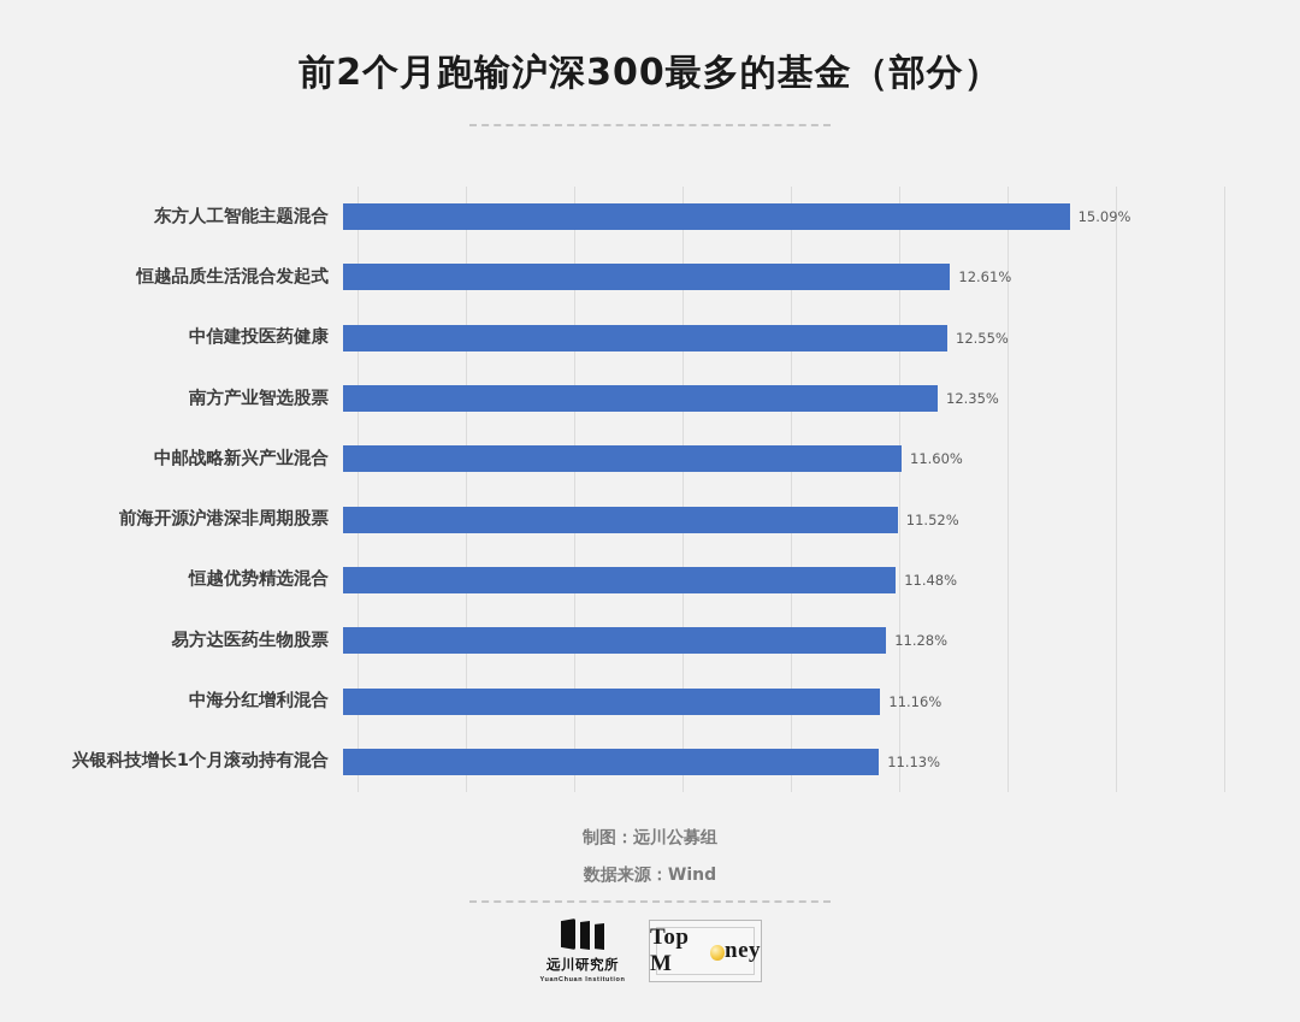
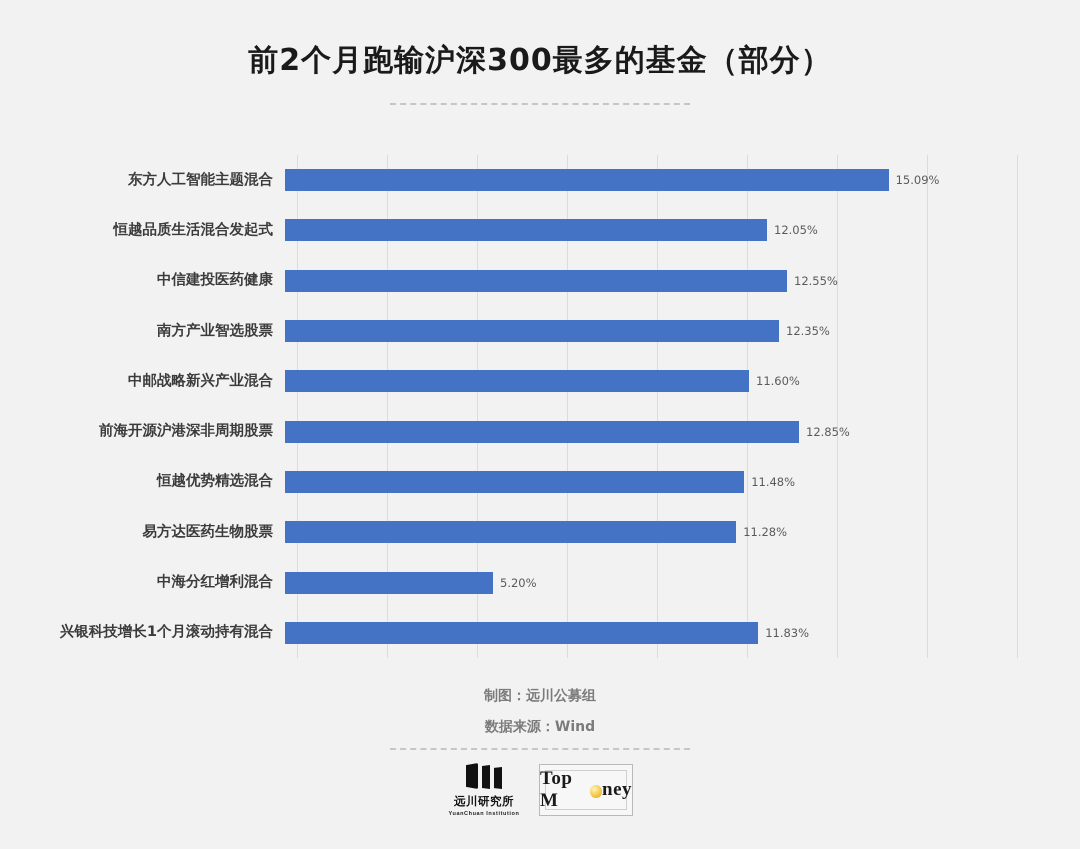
恒越品质生活混合发起式: 12.61% -> 12.05%
前海开源沪港深非周期股票: 11.52% -> 12.85%
中海分红增利混合: 11.16% -> 5.20%
兴银科技增长1个月滚动持有混合: 11.13% -> 11.83%
